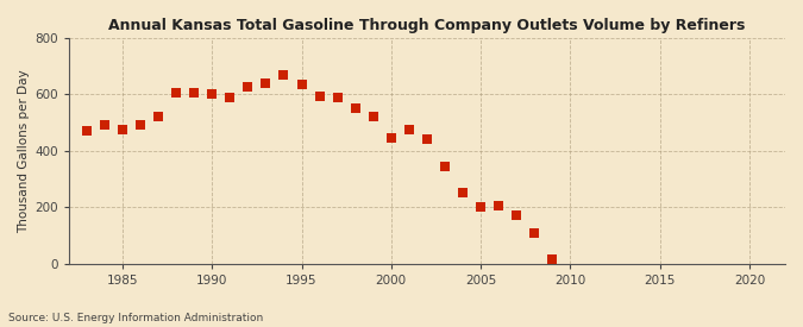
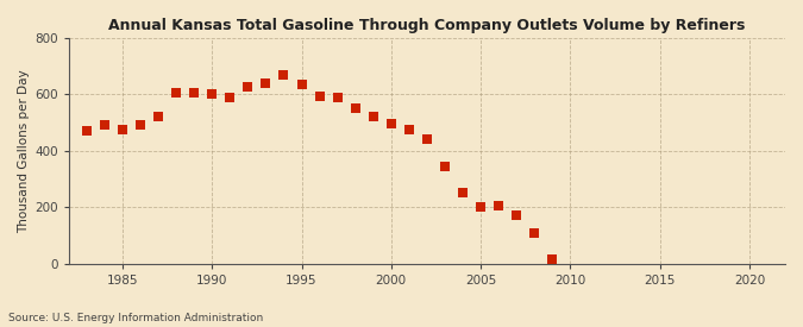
2000: 445 -> 495
